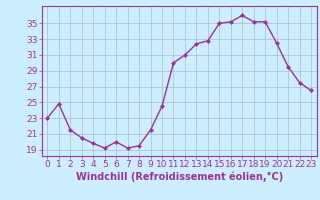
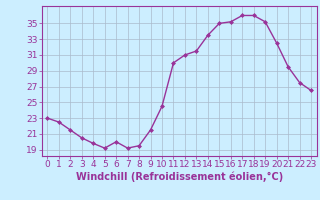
1: 24.8 -> 22.5
13: 32.4 -> 31.5
14: 32.8 -> 33.5
18: 35.2 -> 36.0
